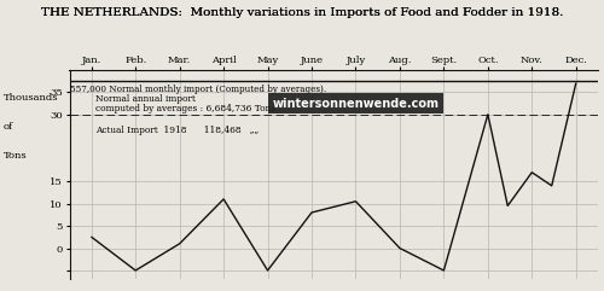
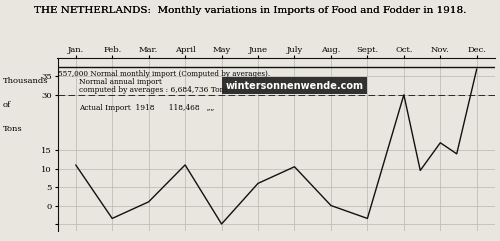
Jan.: 2.5 -> 11.0
Feb.: -5.0 -> -3.5
June: 8.0 -> 6.0
Sept.: -5.0 -> -3.5
